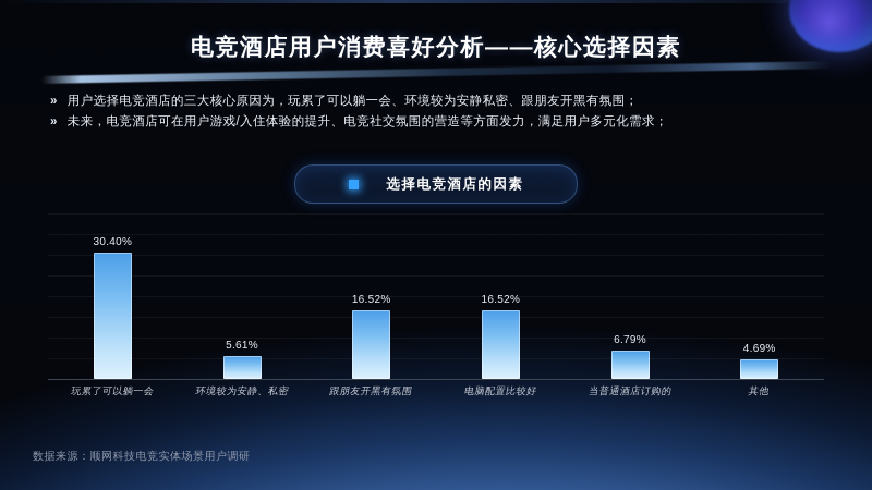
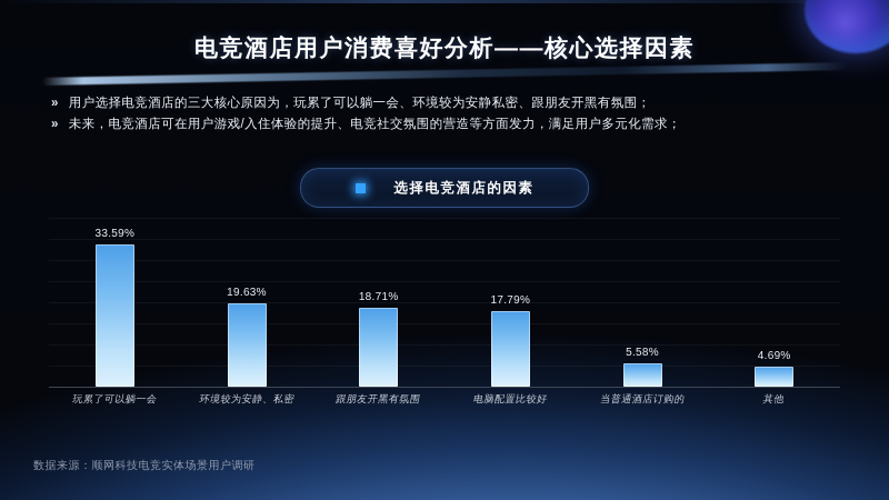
玩累了可以躺一会: 30.40% -> 33.59%
环境较为安静、私密: 5.61% -> 19.63%
跟朋友开黑有氛围: 16.52% -> 18.71%
电脑配置比较好: 16.52% -> 17.79%
当普通酒店订购的: 6.79% -> 5.58%
